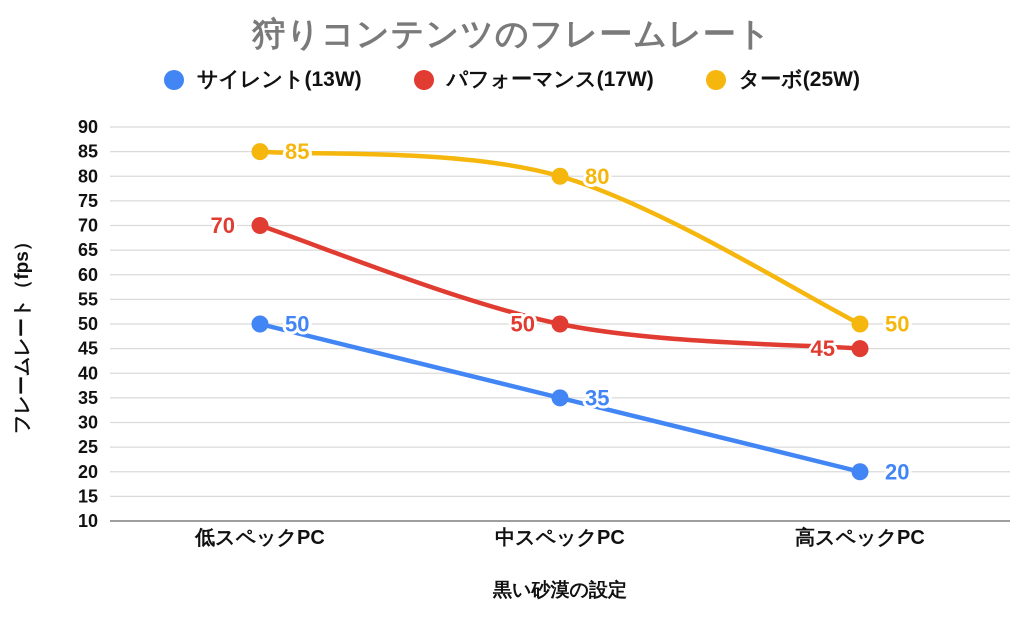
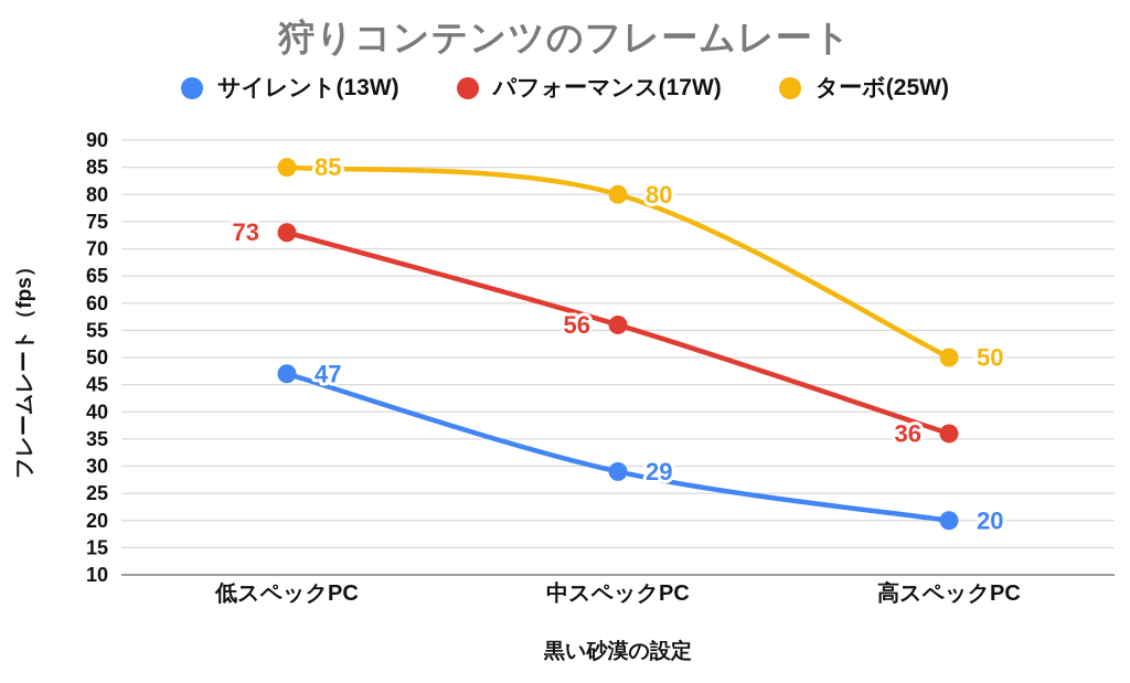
サイレント(13W)/低スペックPC: 50 -> 47
パフォーマンス(17W)/低スペックPC: 70 -> 73
サイレント(13W)/中スペックPC: 35 -> 29
パフォーマンス(17W)/中スペックPC: 50 -> 56
パフォーマンス(17W)/高スペックPC: 45 -> 36
